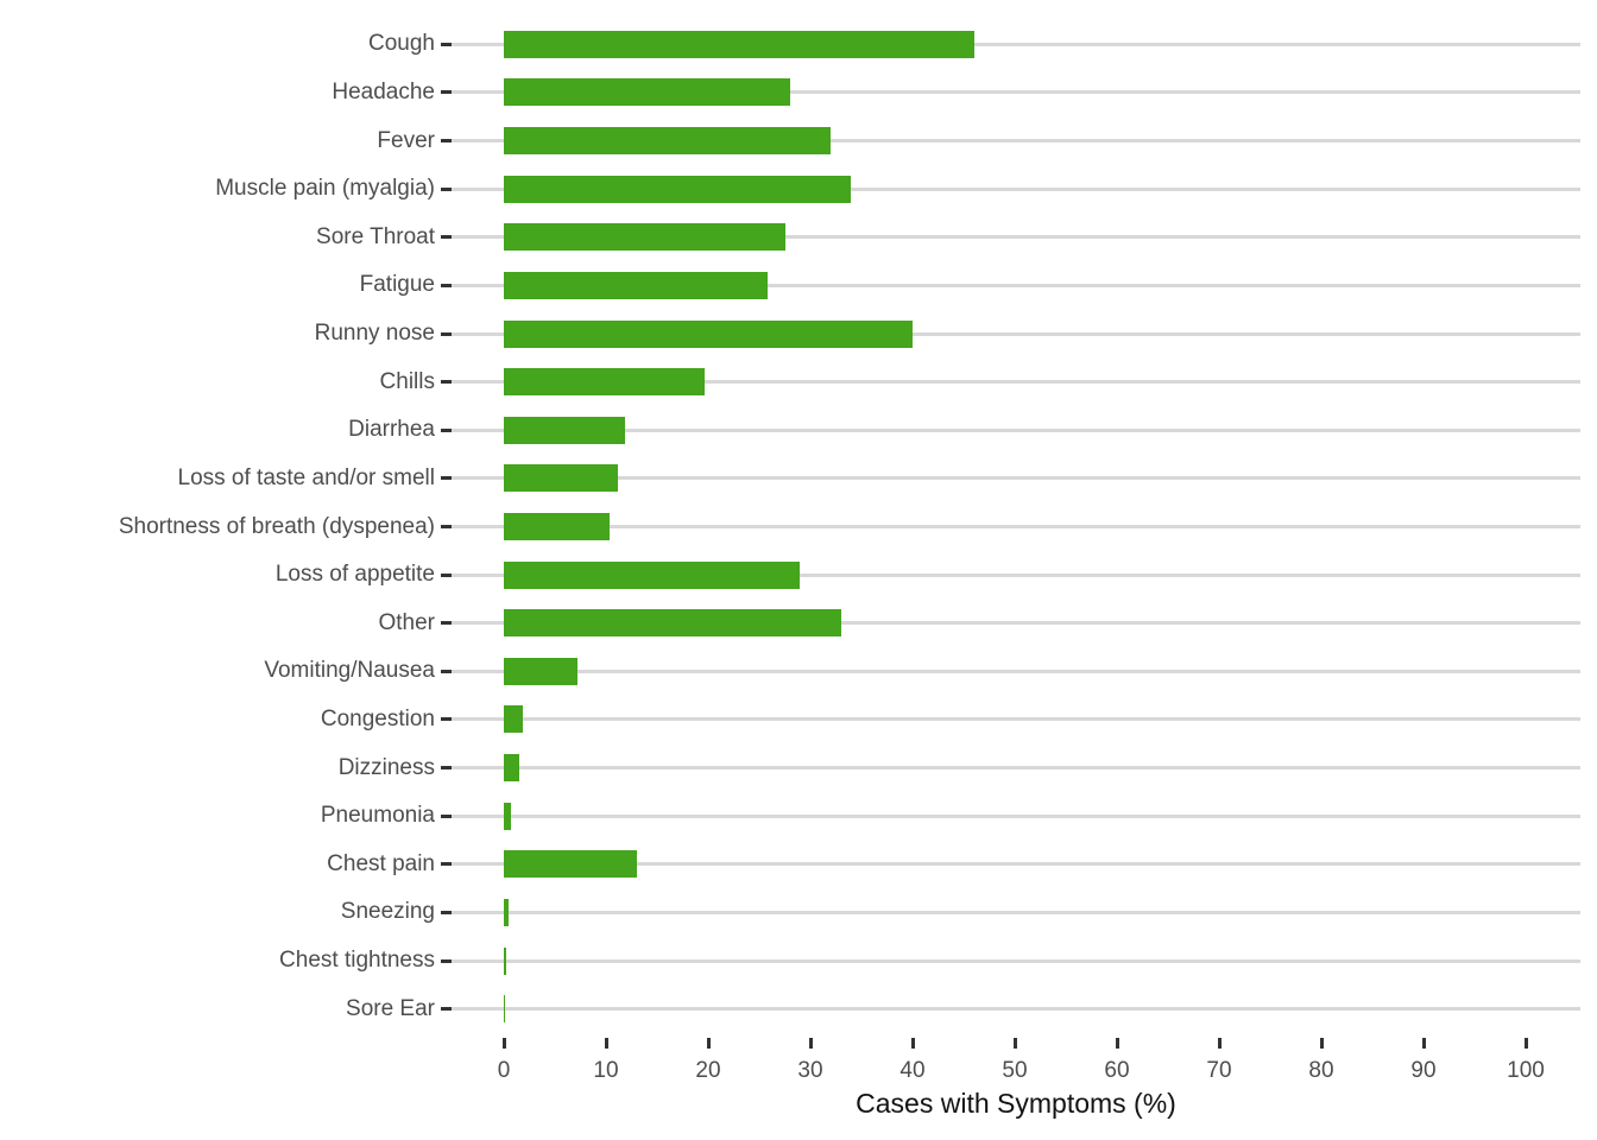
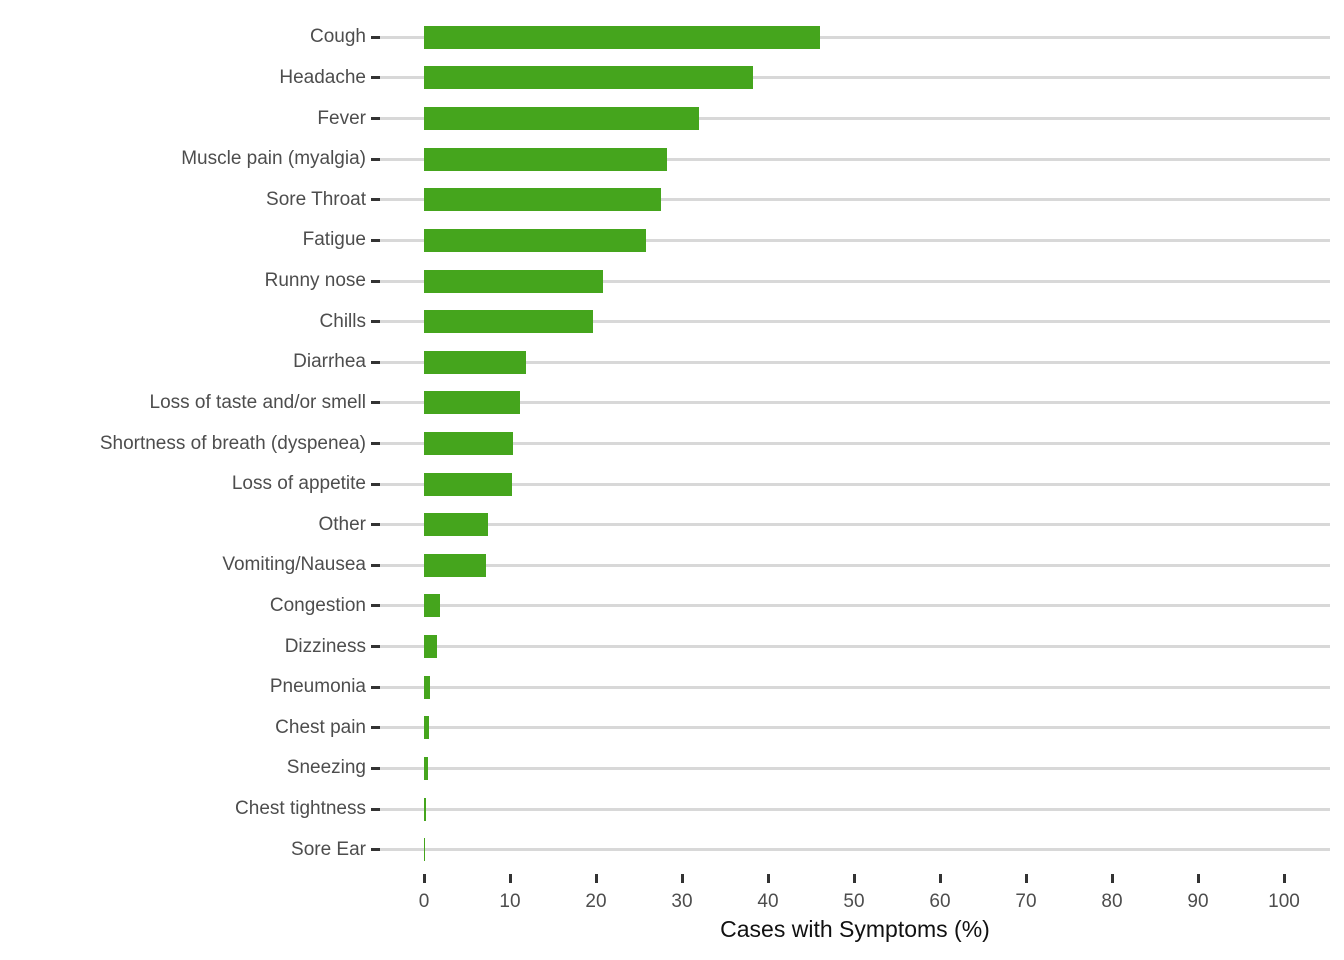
Headache: 28 -> 38
Muscle pain (myalgia): 34 -> 28
Runny nose: 40 -> 21
Loss of appetite: 29 -> 10
Other: 33 -> 7
Chest pain: 13 -> 1
